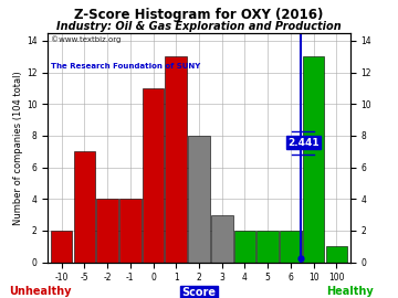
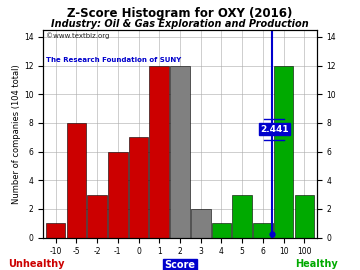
-10: 2 -> 1
-5: 7 -> 8
-2: 4 -> 3
-1: 4 -> 6
0: 11 -> 7
1: 13 -> 12
2: 8 -> 12
3: 3 -> 2
4: 2 -> 1
5: 2 -> 3
6: 2 -> 1
10: 13 -> 12
100: 1 -> 3
